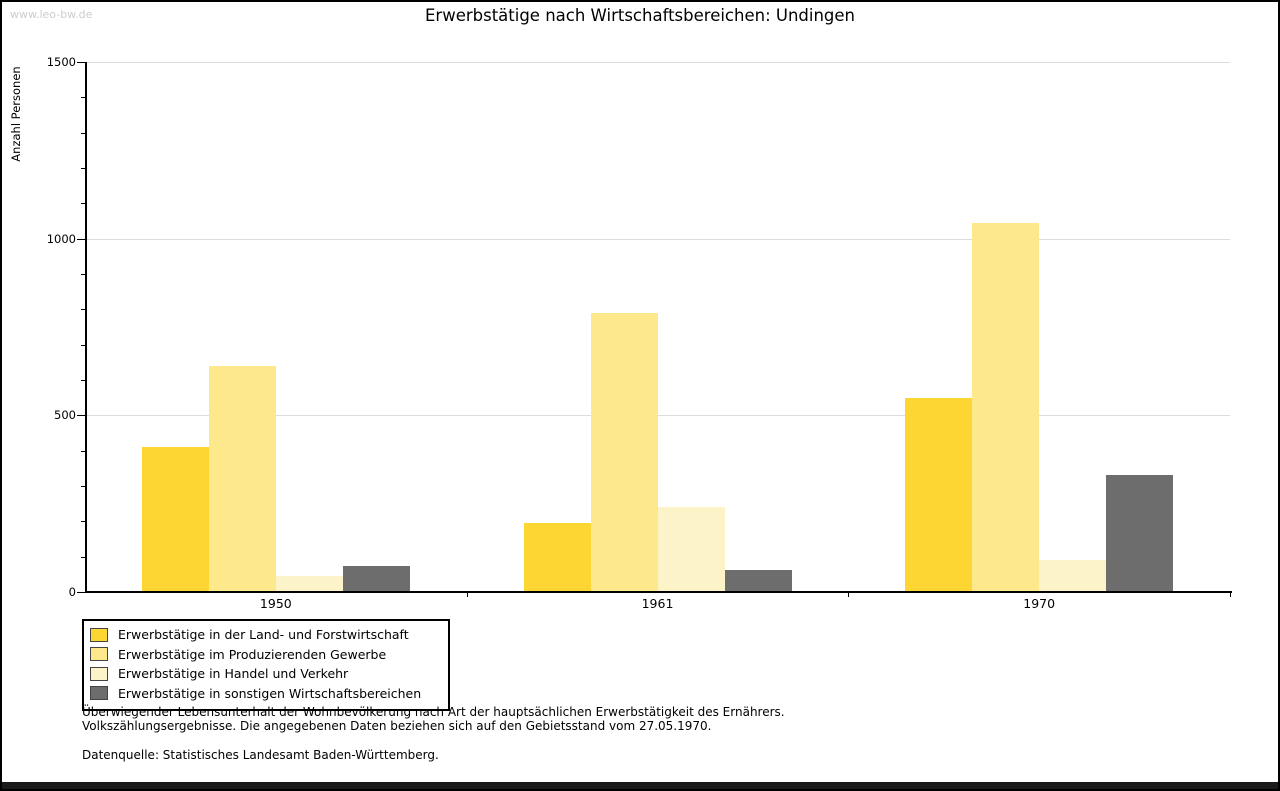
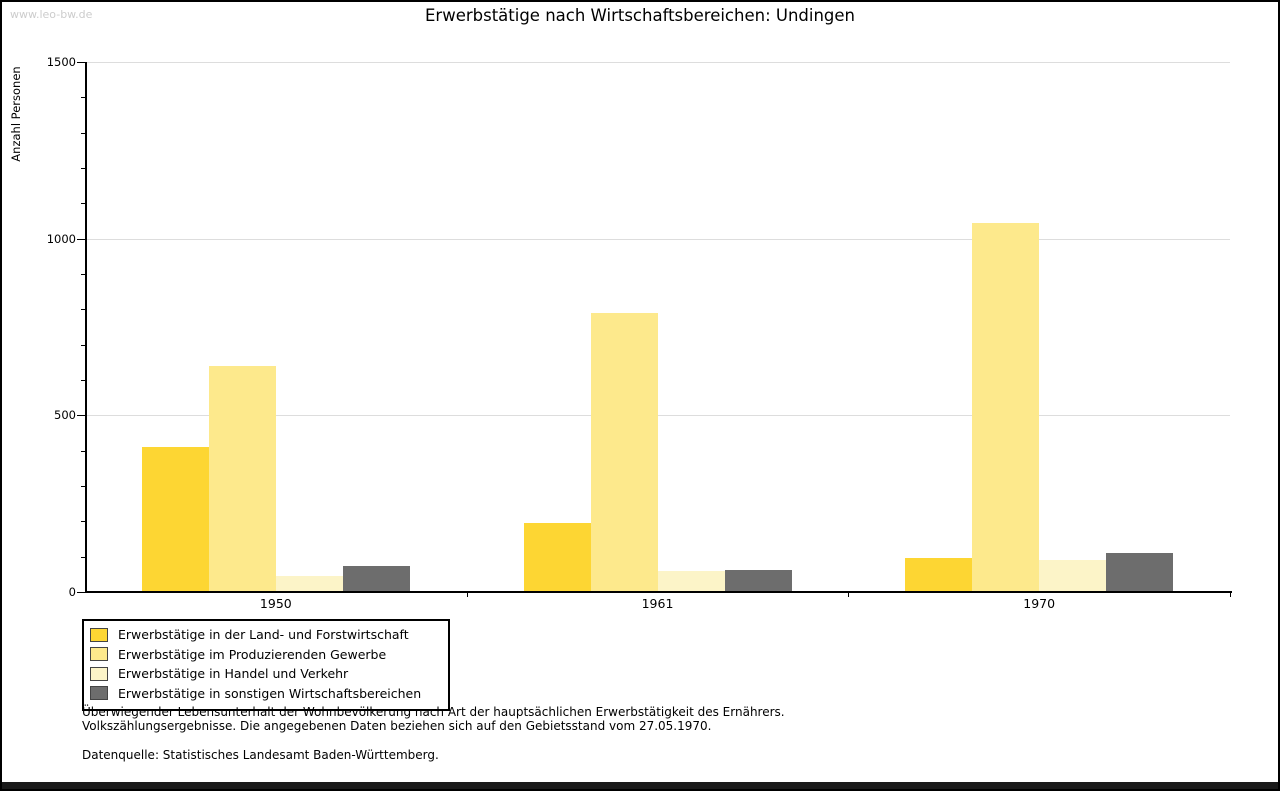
Erwerbstätige in Handel und Verkehr/1961: 240 -> 60
Erwerbstätige in der Land- und Forstwirtschaft/1970: 550 -> 100
Erwerbstätige in sonstigen Wirtschaftsbereichen/1970: 330 -> 110
